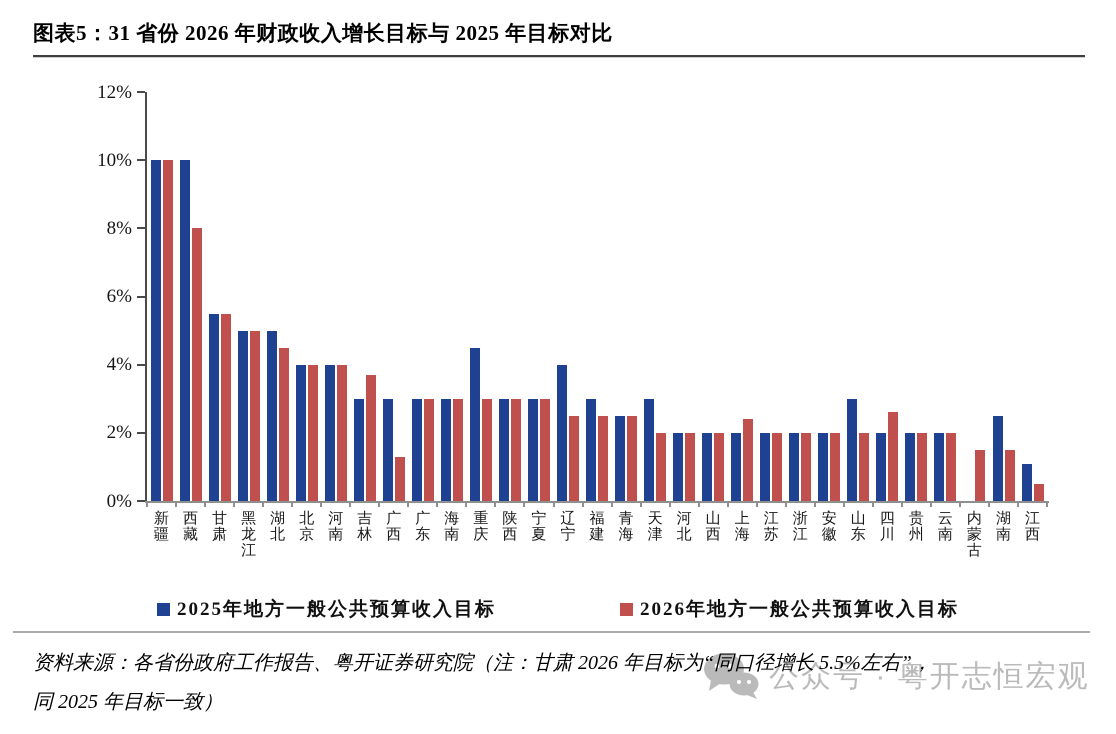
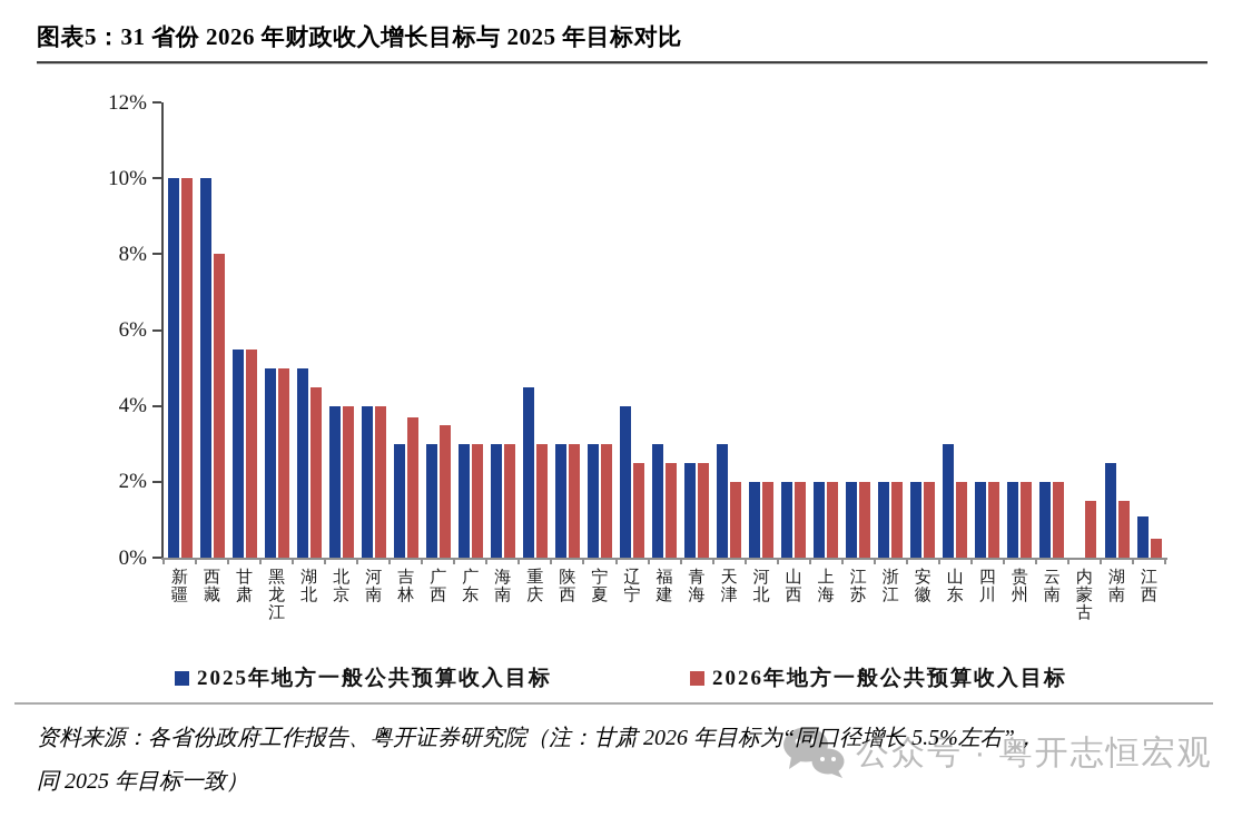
2026年地方一般公共预算收入目标/广西: 1.3% -> 3.5%
2026年地方一般公共预算收入目标/上海: 2.4% -> 2.0%
2026年地方一般公共预算收入目标/四川: 2.6% -> 2.0%
